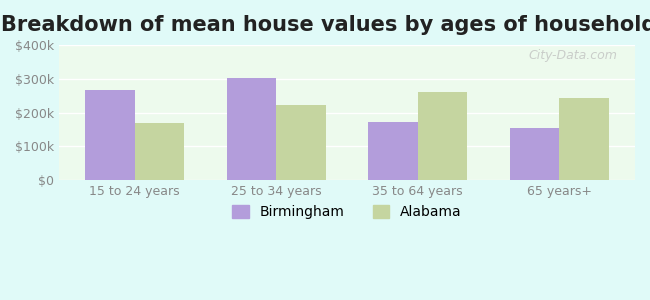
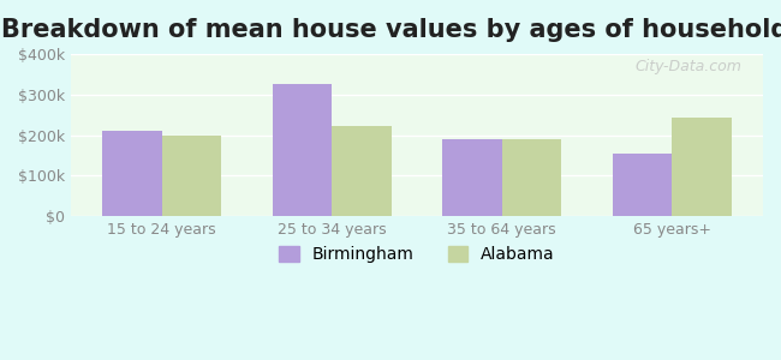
Birmingham/15 to 24 years: $268k -> $210k
Alabama/15 to 24 years: $168k -> $200k
Birmingham/25 to 34 years: $303k -> $325k
Birmingham/35 to 64 years: $172k -> $190k
Alabama/35 to 64 years: $262k -> $190k
